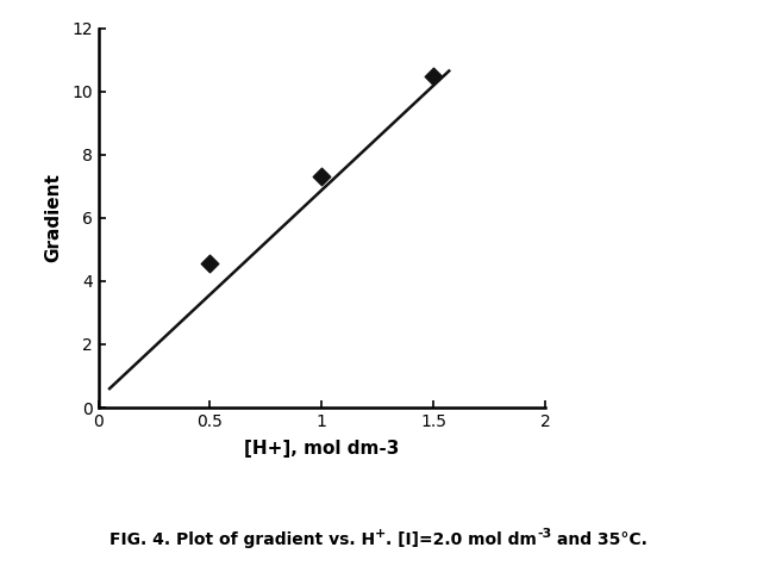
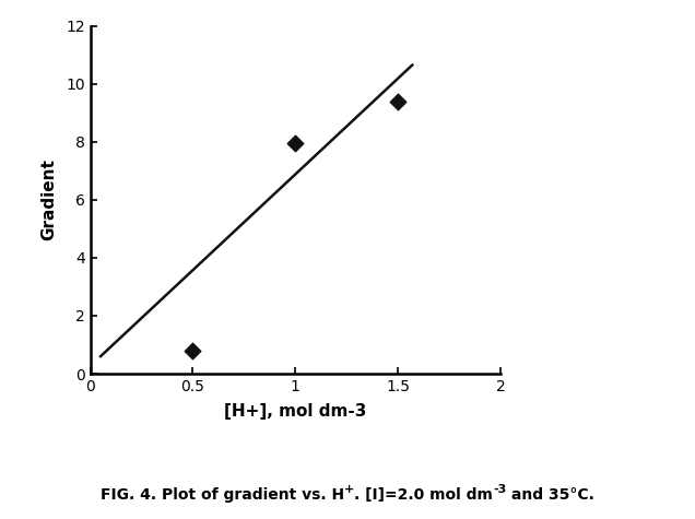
0.5: 4.55 -> 0.80
1: 7.30 -> 7.95
1.5: 10.50 -> 9.40
